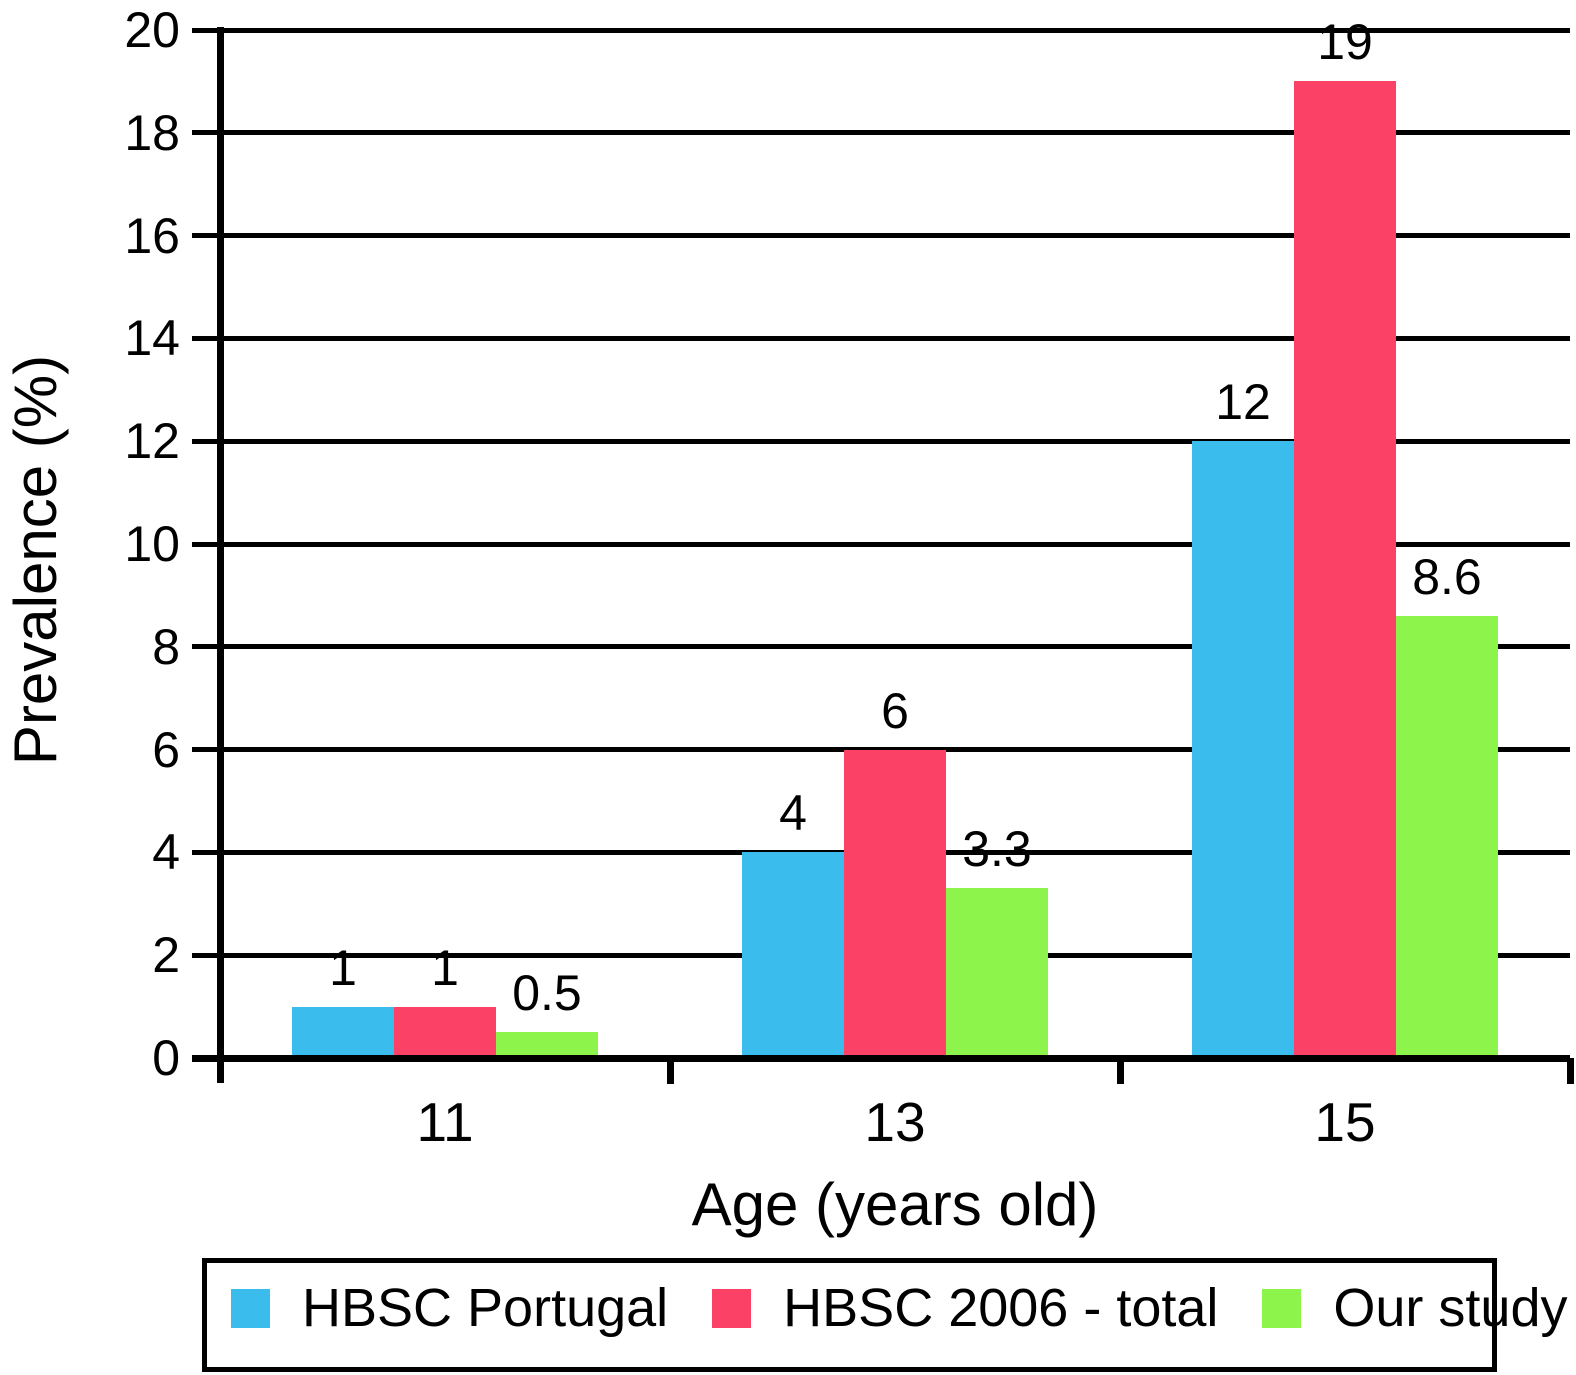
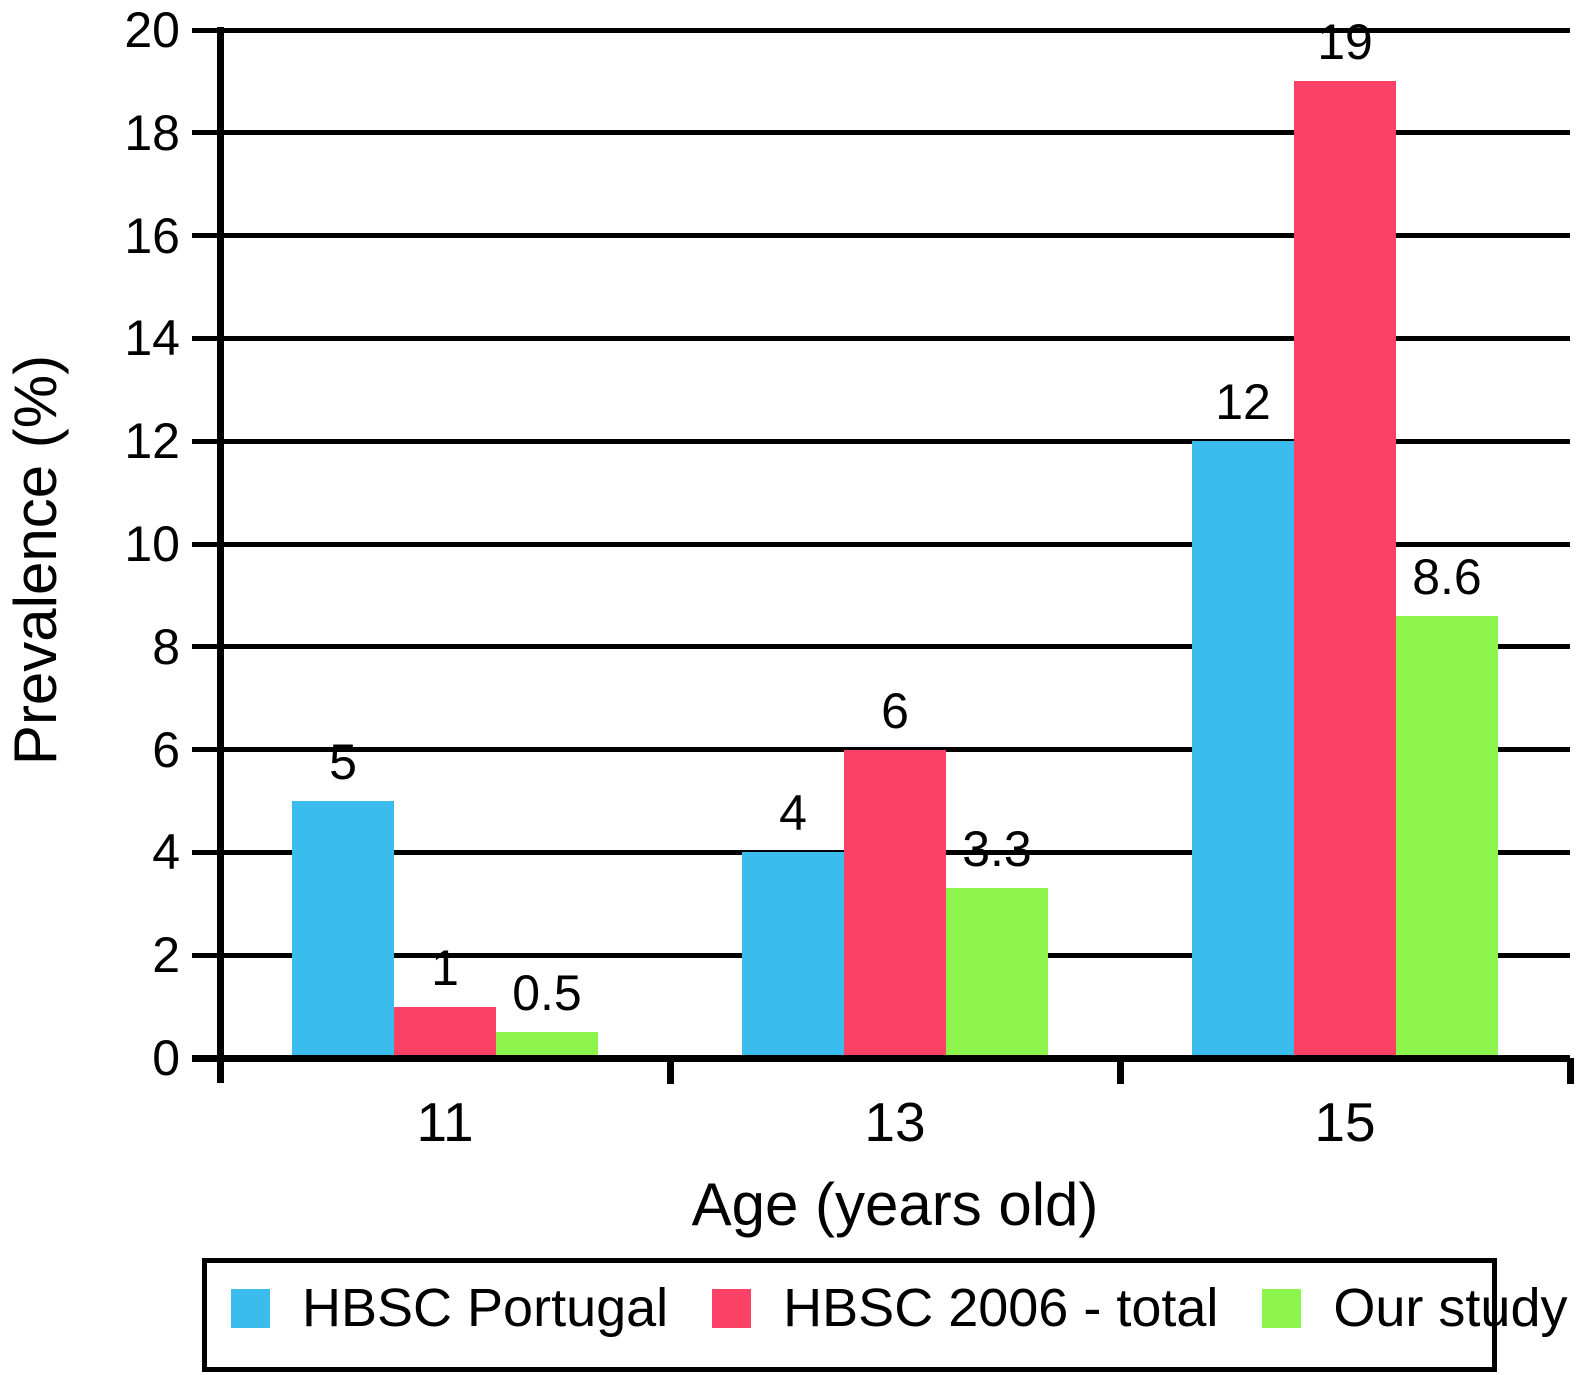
HBSC Portugal/11: 1 -> 5
